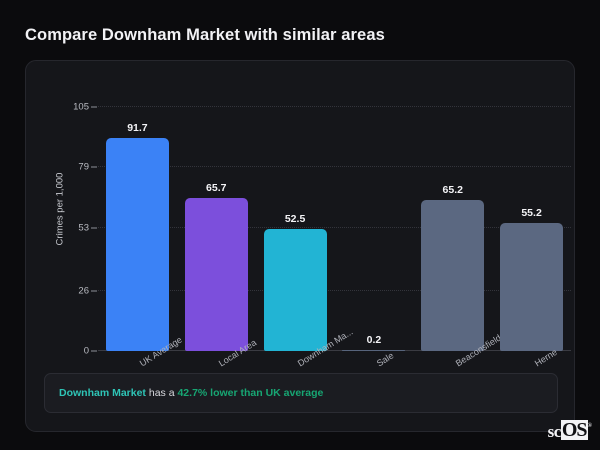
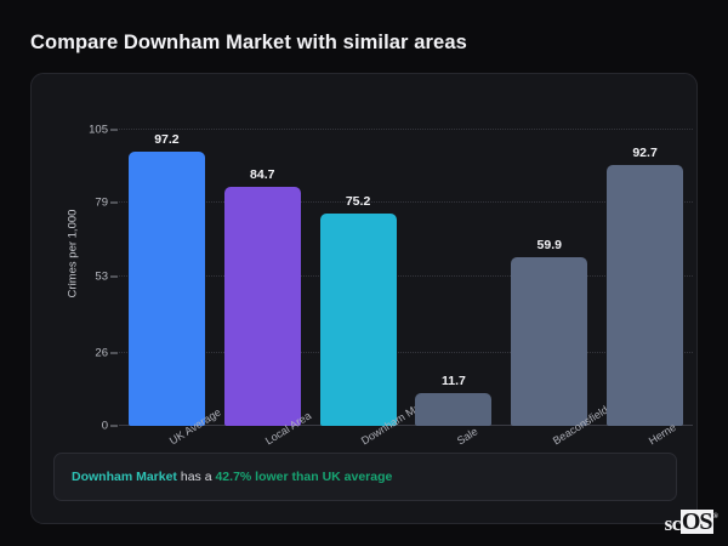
UK Average: 91.7 -> 97.2
Local Area: 65.7 -> 84.7
Downham Ma...: 52.5 -> 75.2
Sale: 0.2 -> 11.7
Beaconsfield: 65.2 -> 59.9
Herne: 55.2 -> 92.7
